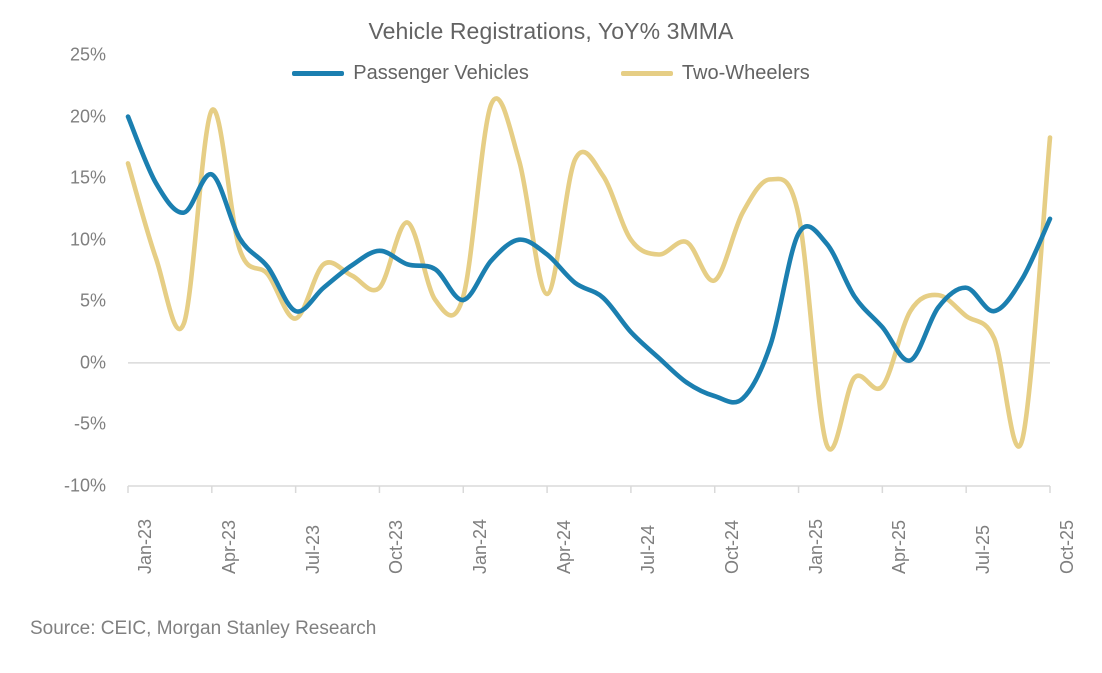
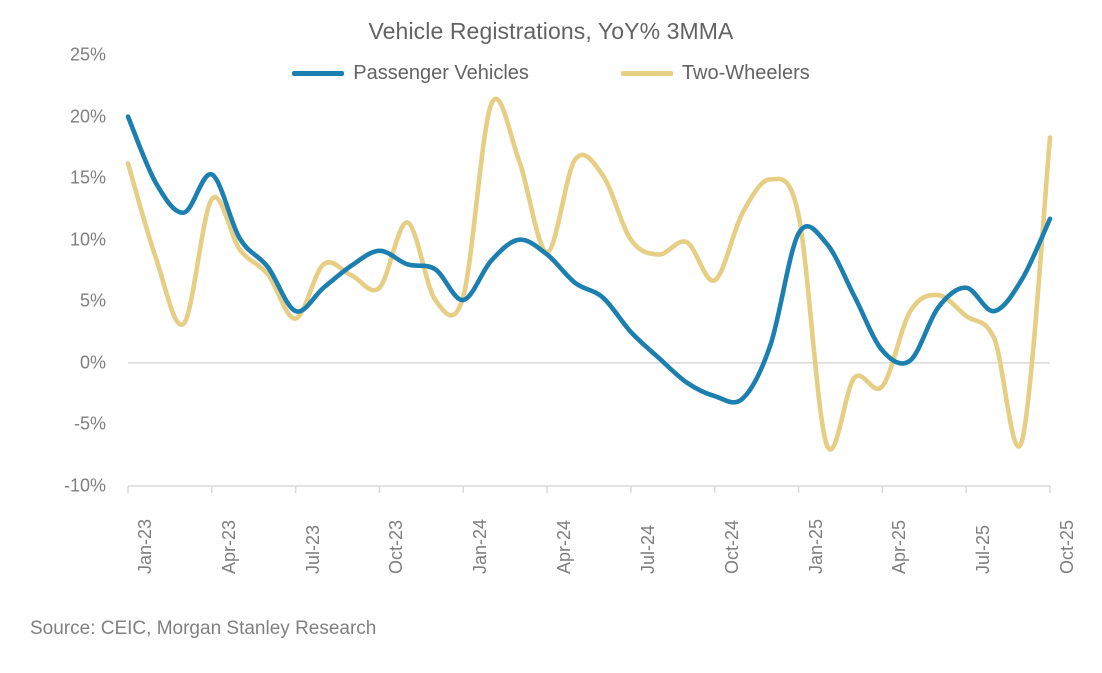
Two-Wheelers/Apr-23: 20.5% -> 13.3%
Two-Wheelers/Apr-24: 5.6% -> 9.0%
Passenger Vehicles/Apr-25: 2.9% -> 1.0%
